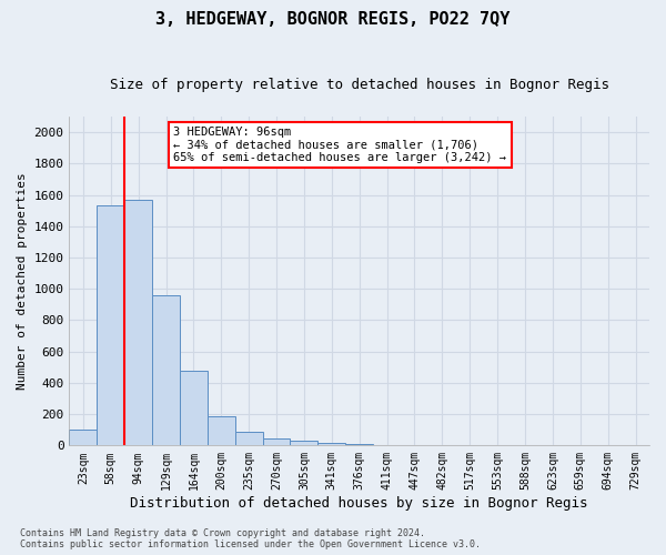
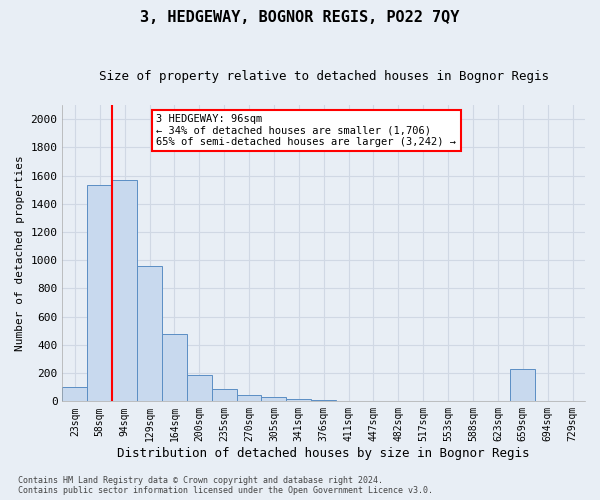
659sqm: 0 -> 230
